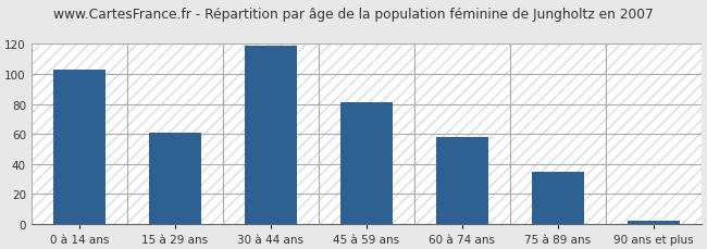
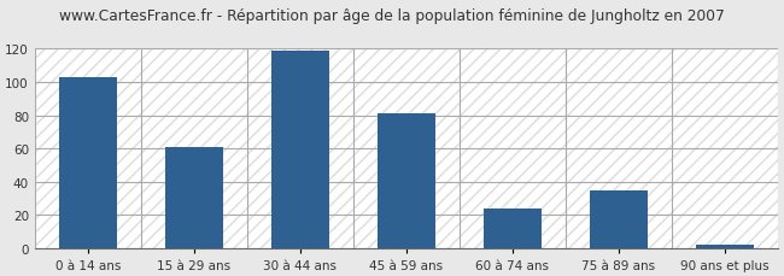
60 à 74 ans: 58 -> 24
